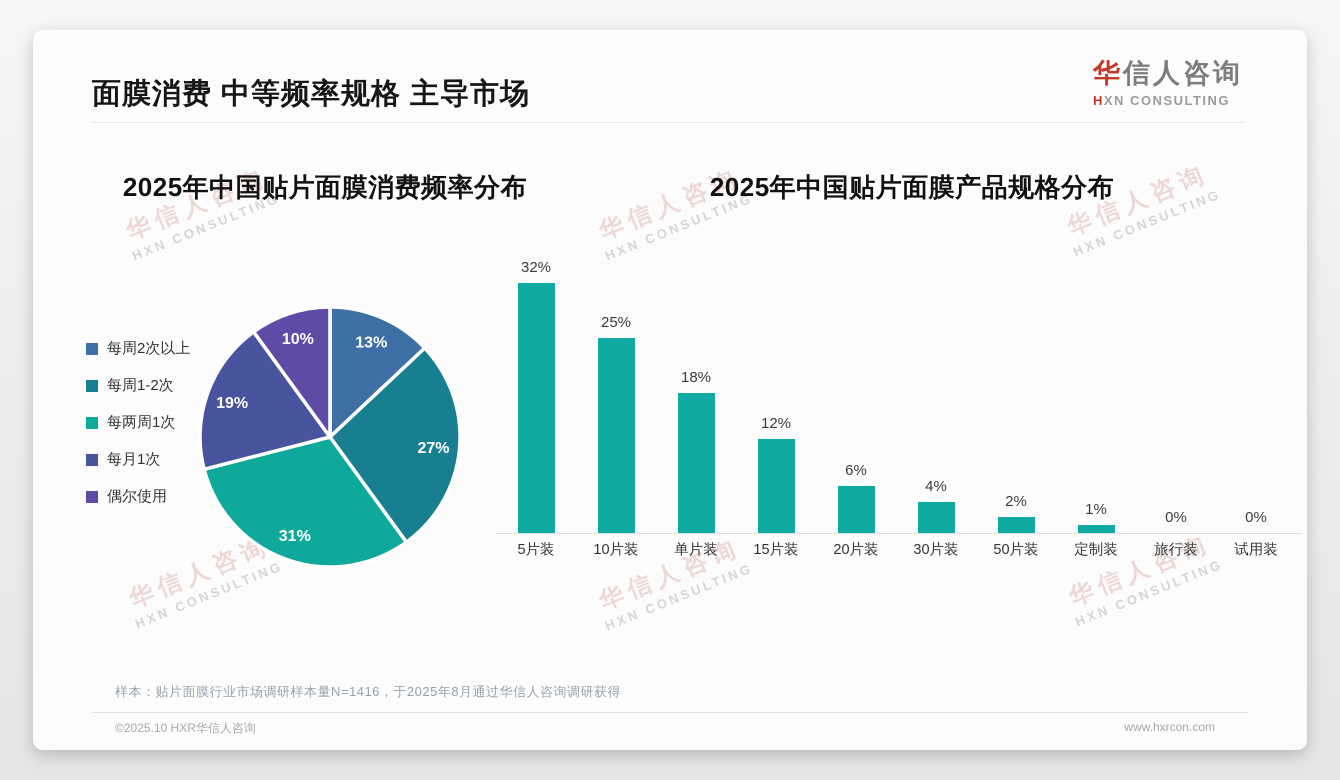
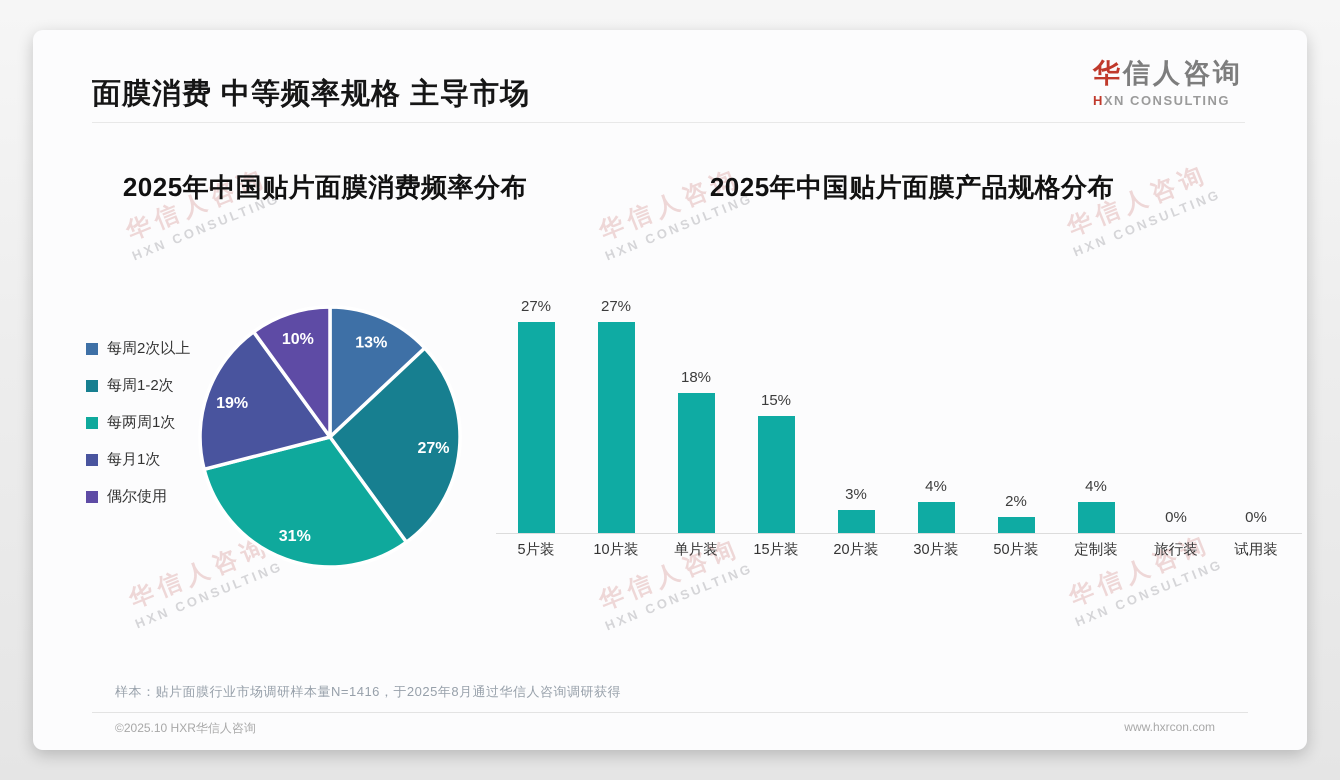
2025年中国贴片面膜产品规格分布/5片装: 32% -> 27%
2025年中国贴片面膜产品规格分布/10片装: 25% -> 27%
2025年中国贴片面膜产品规格分布/15片装: 12% -> 15%
2025年中国贴片面膜产品规格分布/20片装: 6% -> 3%
2025年中国贴片面膜产品规格分布/定制装: 1% -> 4%
